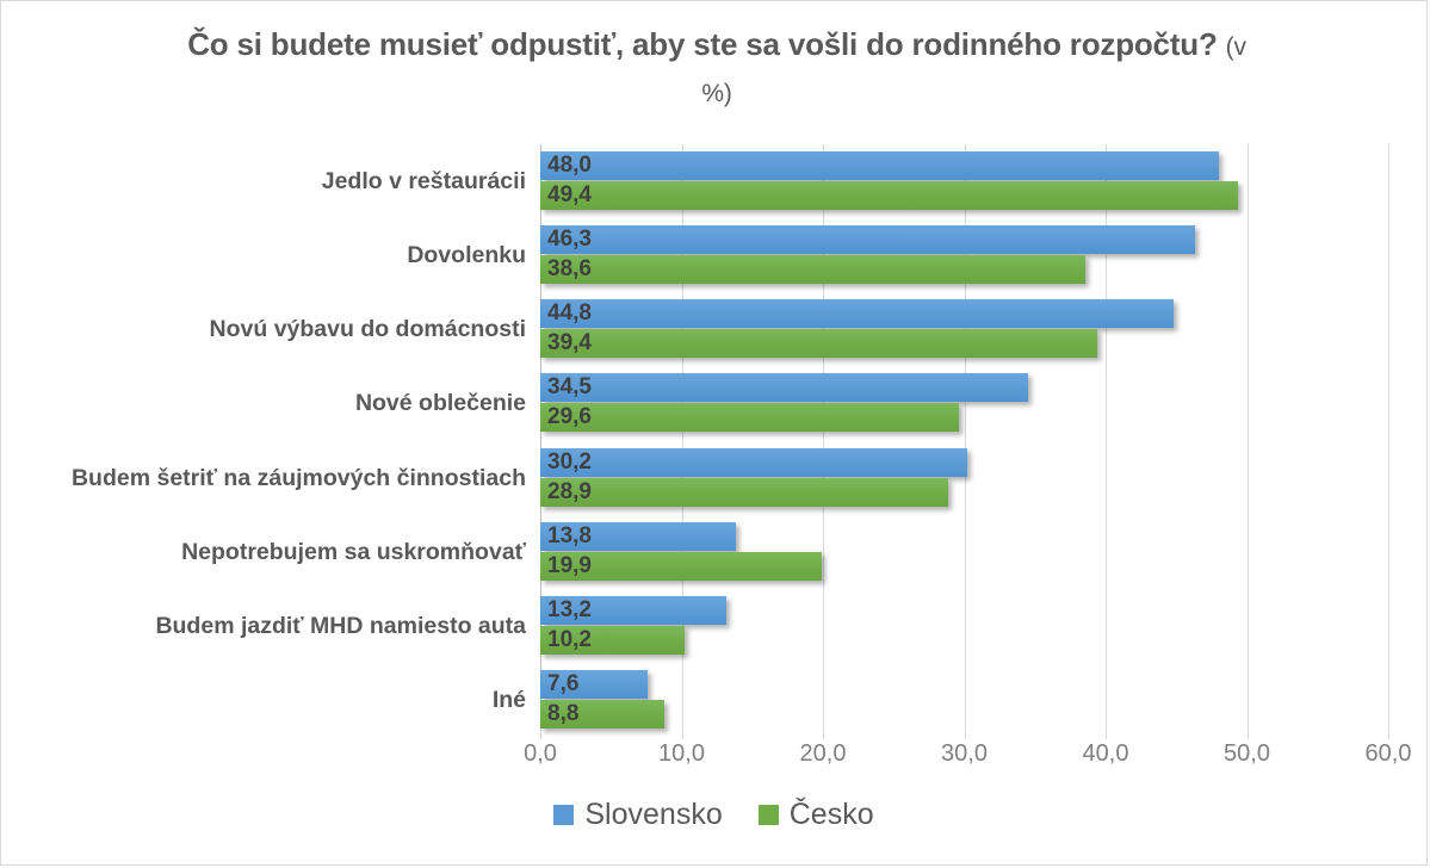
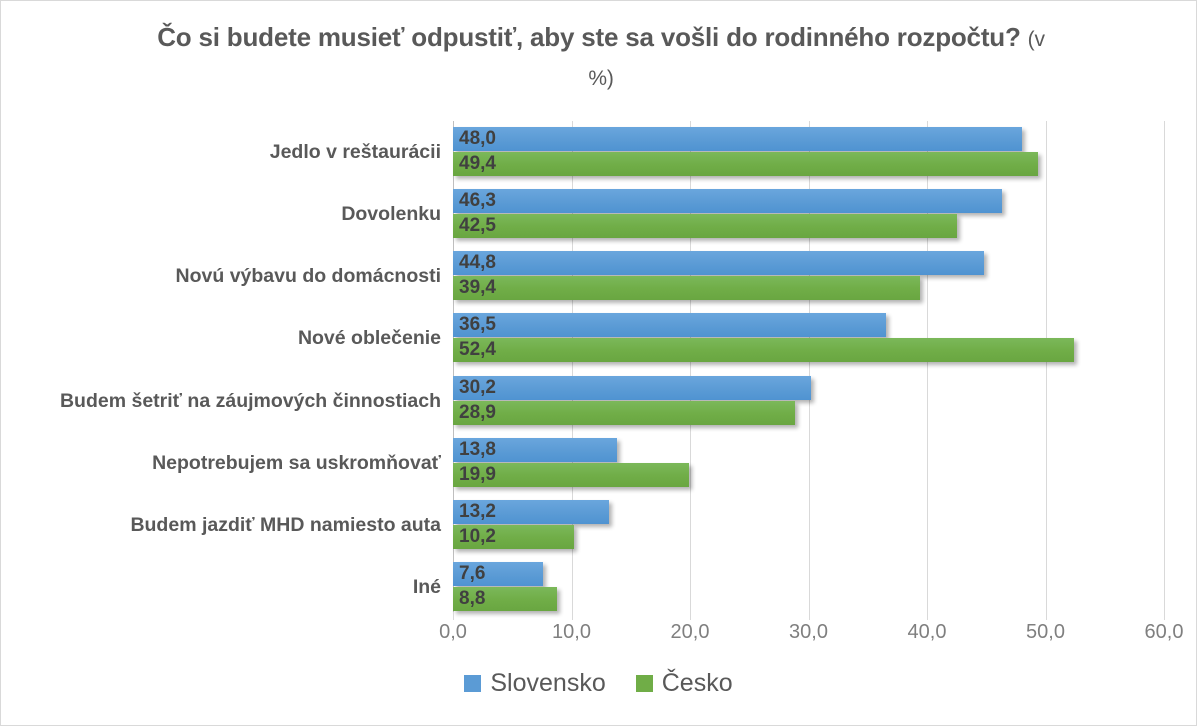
Česko/Dovolenku: 38,6 -> 42,5
Slovensko/Nové oblečenie: 34,5 -> 36,5
Česko/Nové oblečenie: 29,6 -> 52,4
